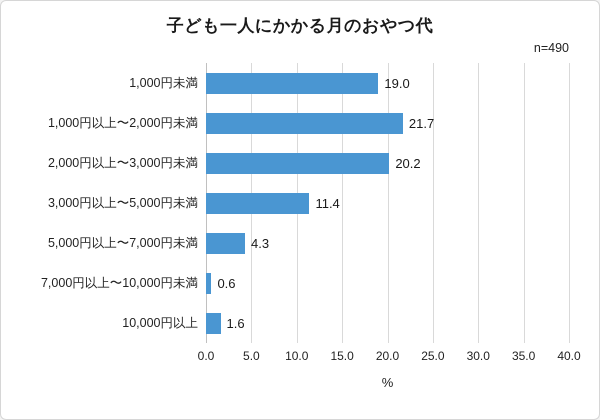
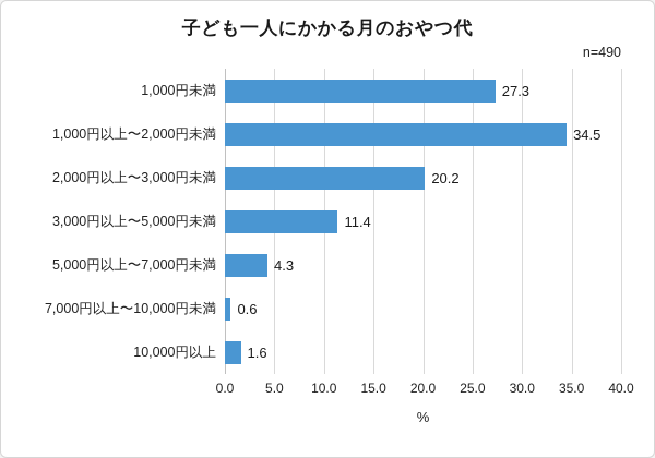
1,000円未満: 19.0 -> 27.3
1,000円以上〜2,000円未満: 21.7 -> 34.5
